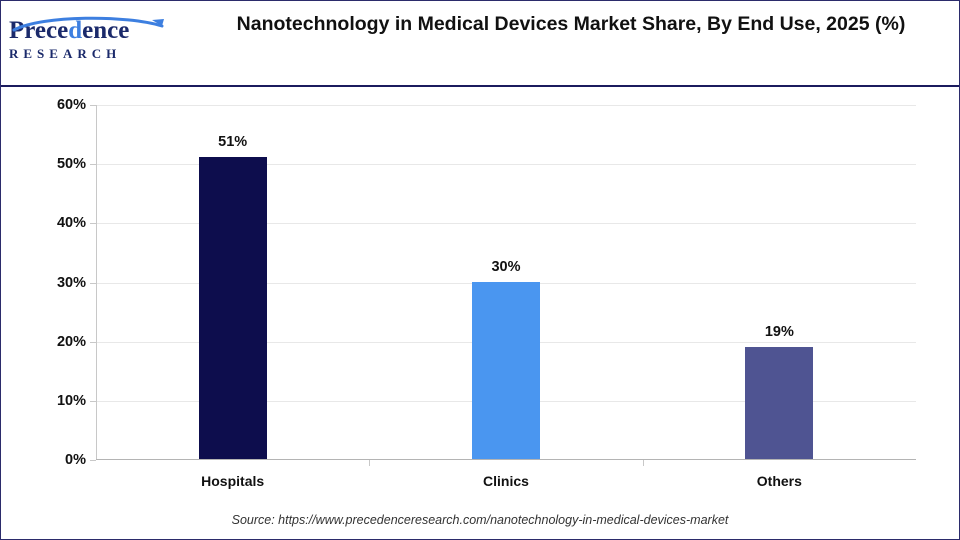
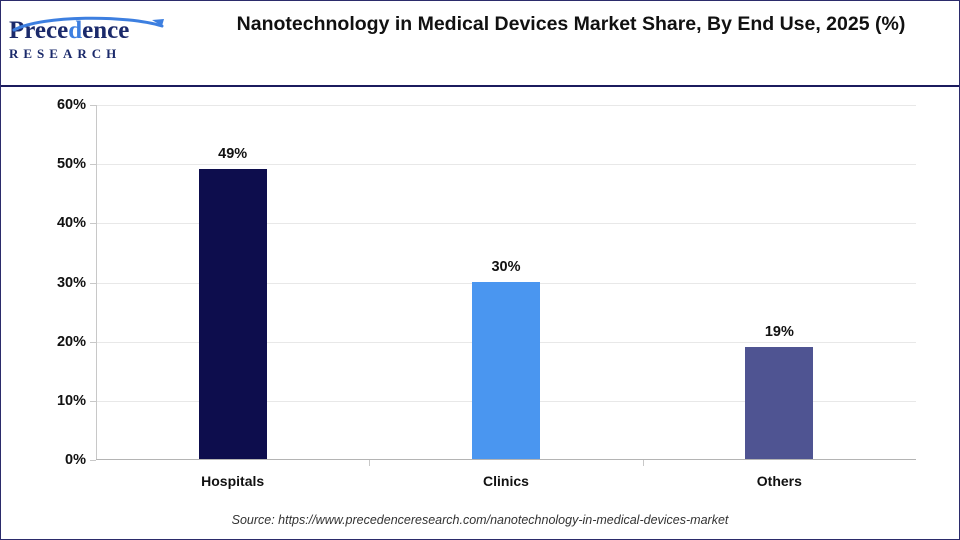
Hospitals: 51% -> 49%
